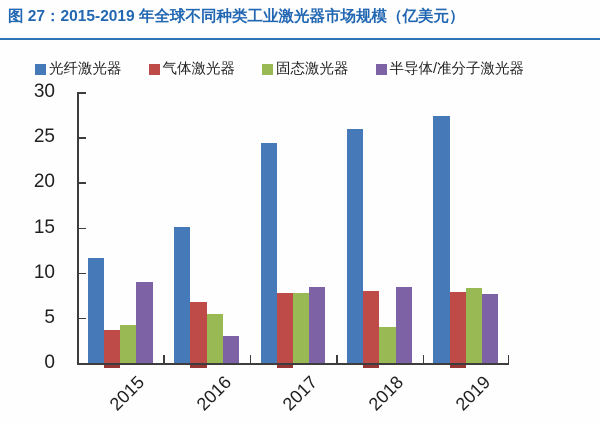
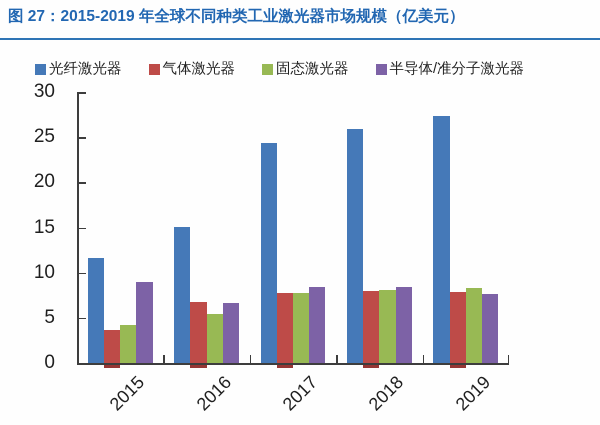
半导体/准分子激光器/2016: 3 -> 7
固态激光器/2018: 4 -> 8
